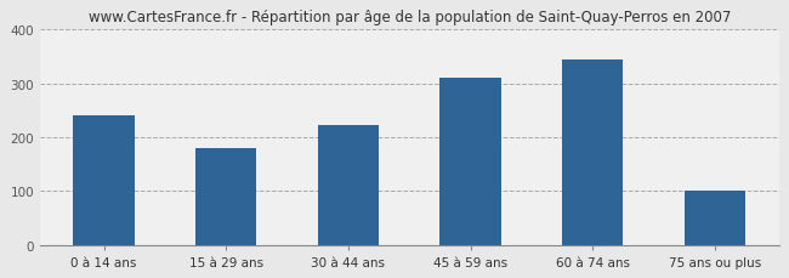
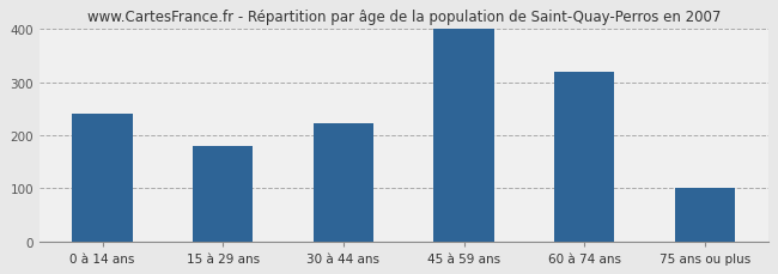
45 à 59 ans: 310 -> 400
60 à 74 ans: 345 -> 320
